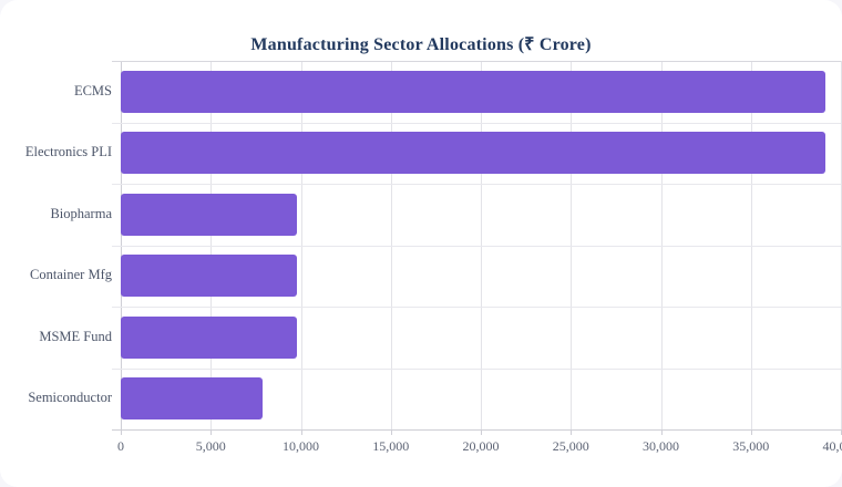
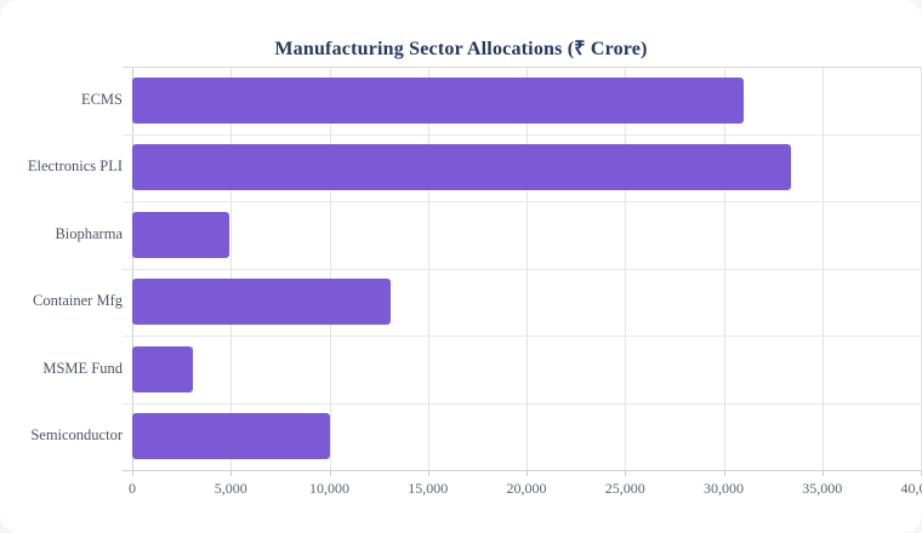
ECMS: 39200 -> 31000
Electronics PLI: 39200 -> 33400
Biopharma: 9800 -> 4900
Container Mfg: 9800 -> 13100
MSME Fund: 9800 -> 3100
Semiconductor: 7900 -> 10000
